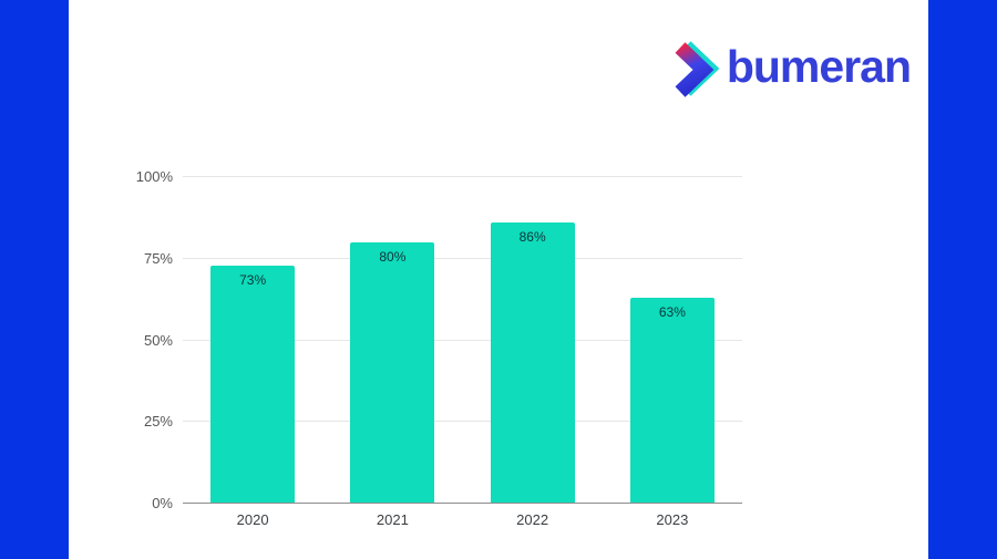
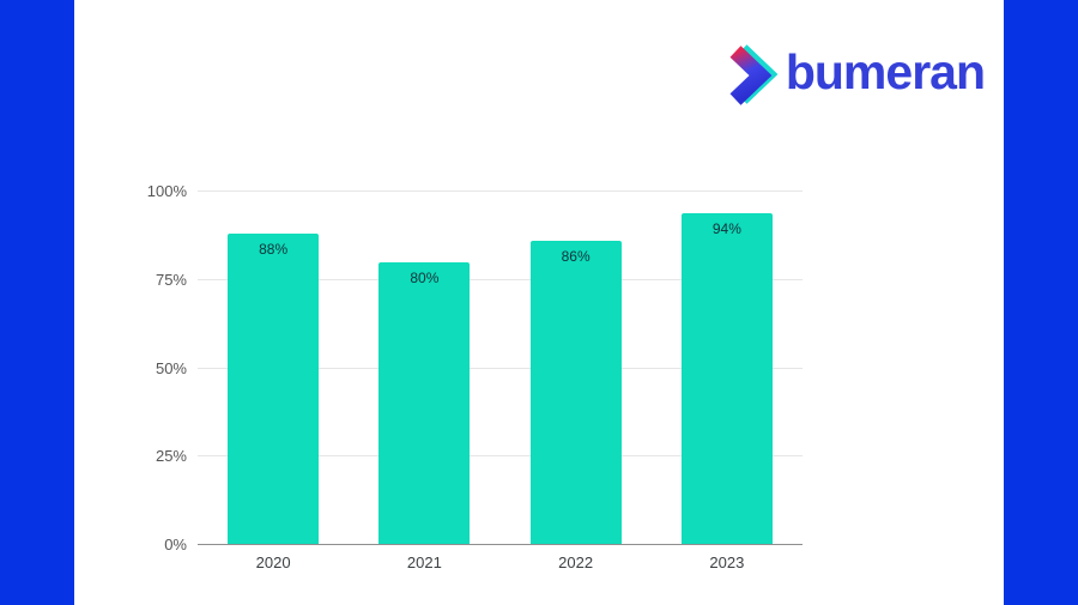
2020: 73% -> 88%
2023: 63% -> 94%
